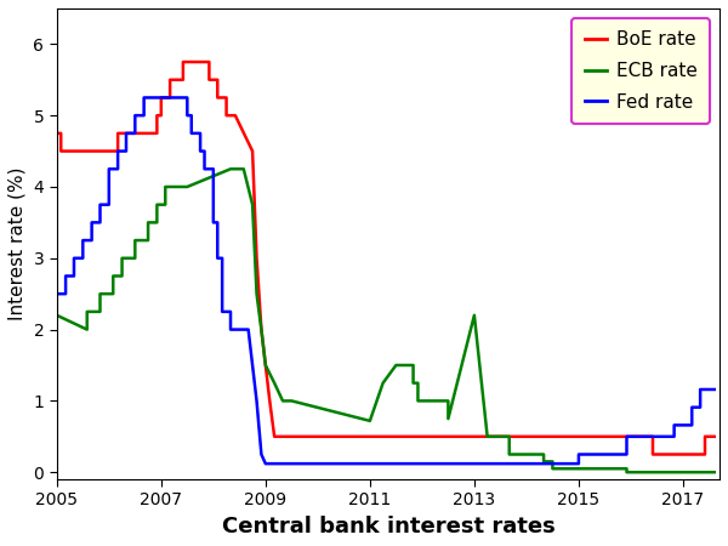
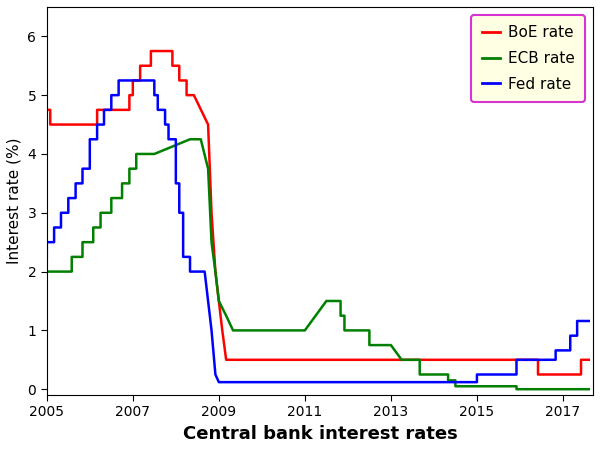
ECB rate/2005: 2.20 -> 2.00
ECB rate/2011: 0.72 -> 1.00
ECB rate/2013: 2.20 -> 0.75
